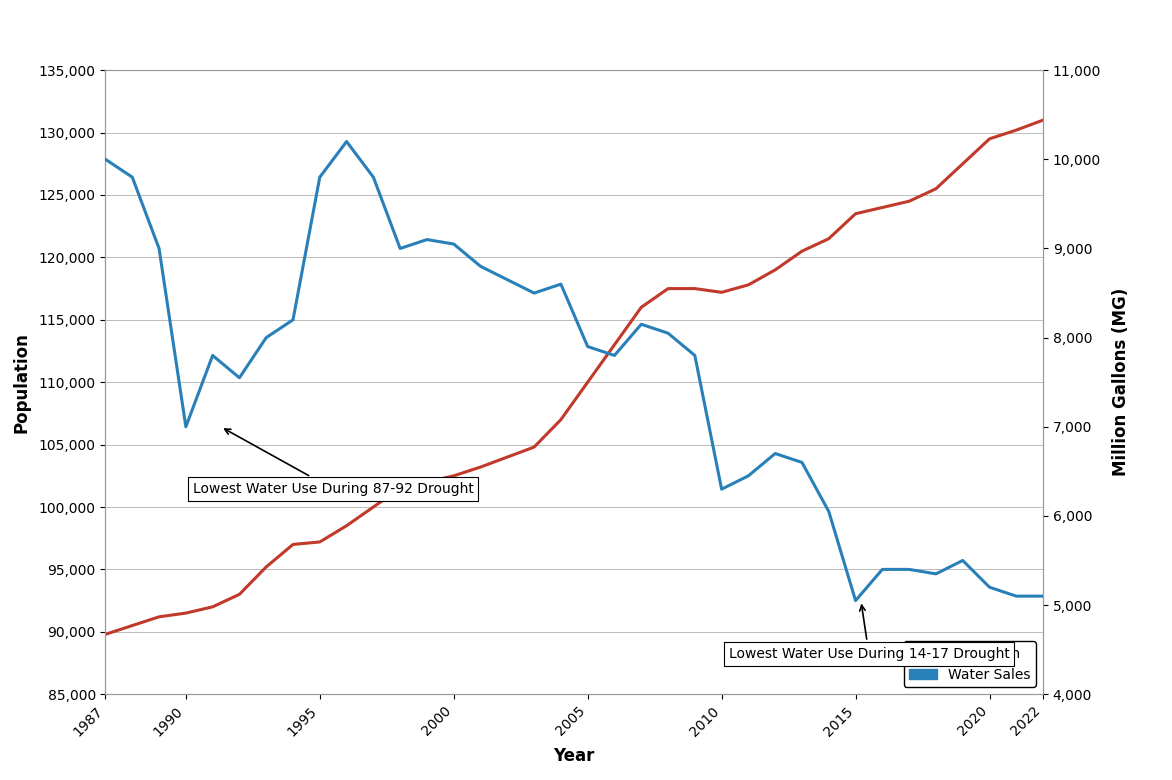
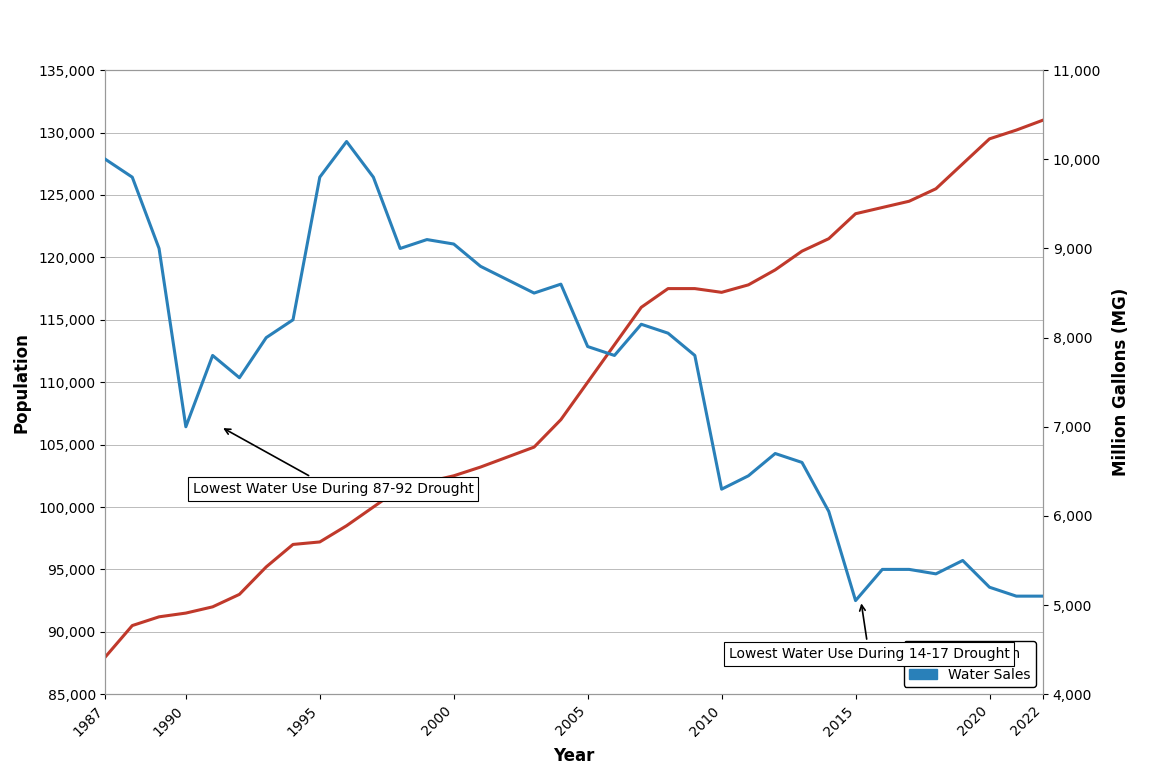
Population/1987: 89,800 -> 88,000
